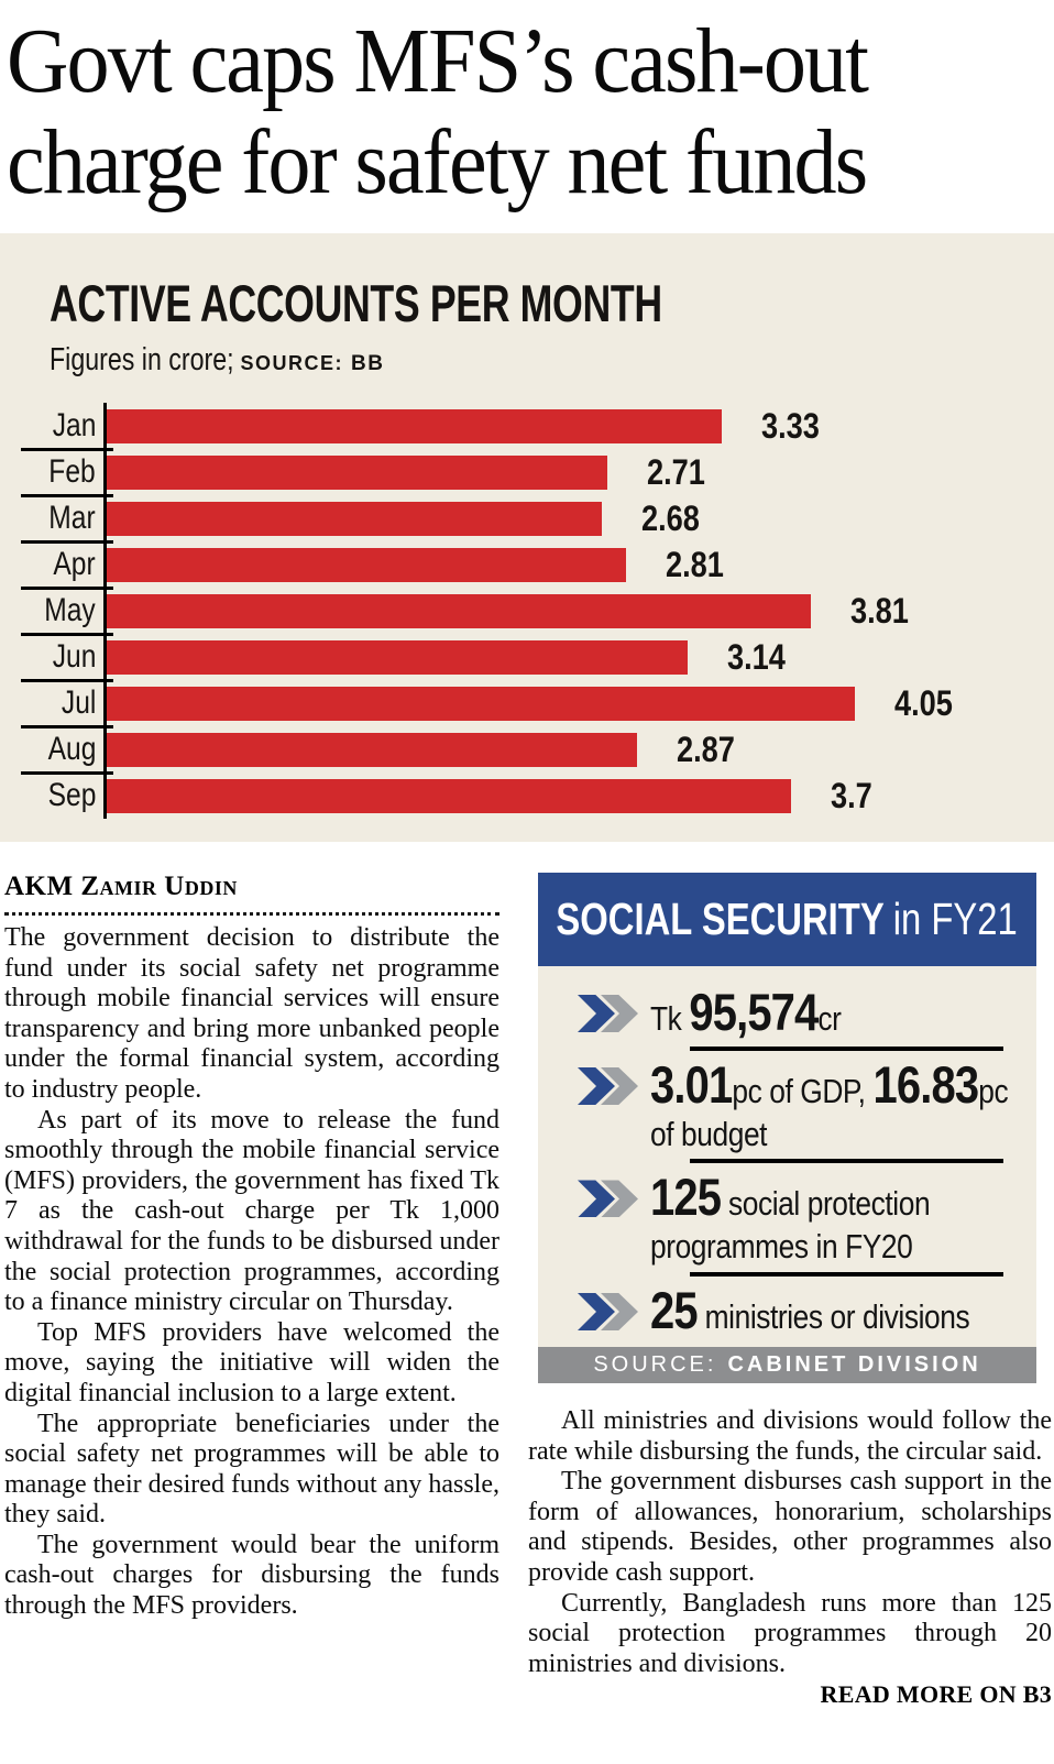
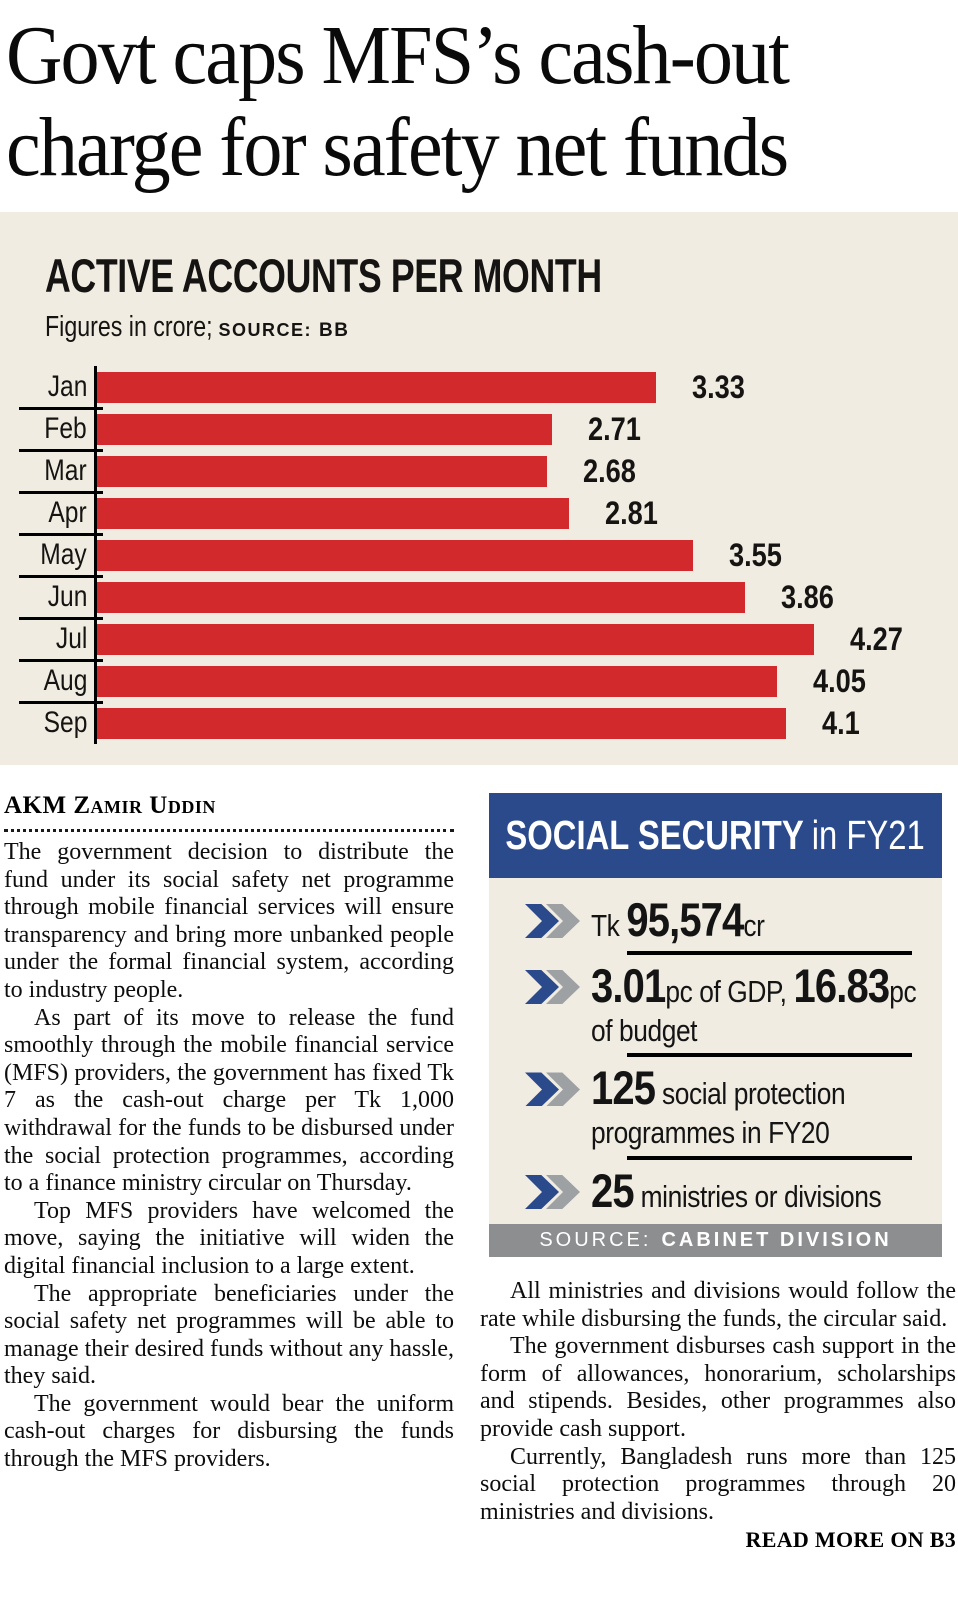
May: 3.81 -> 3.55
Jun: 3.14 -> 3.86
Jul: 4.05 -> 4.27
Aug: 2.87 -> 4.05
Sep: 3.7 -> 4.1
